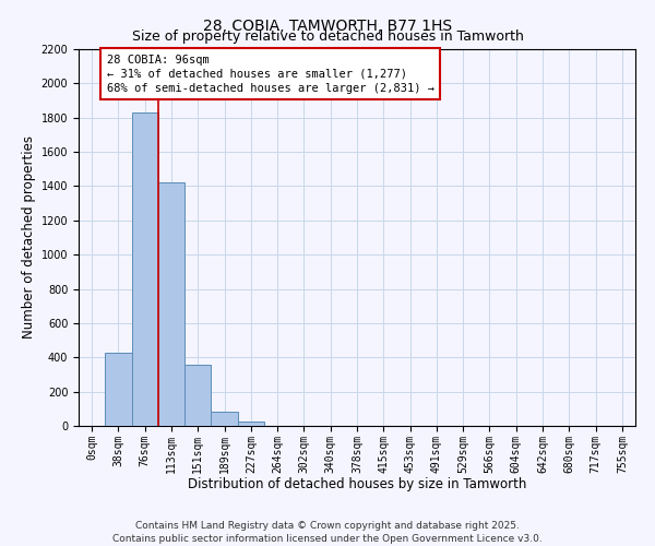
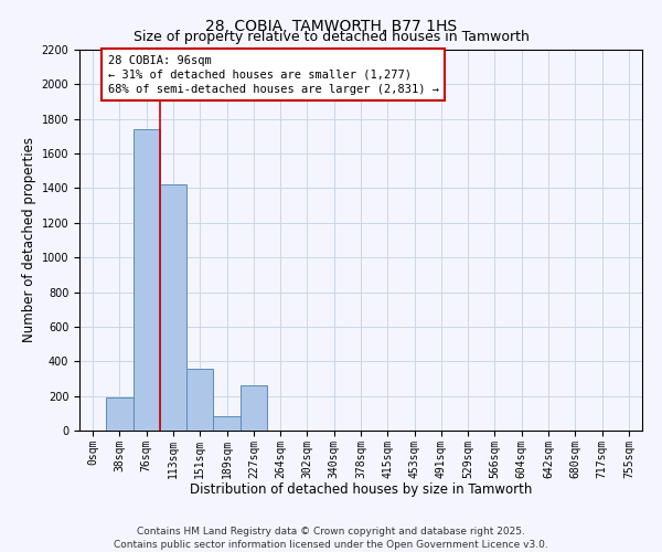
38sqm: 430 -> 190
76sqm: 1830 -> 1740
227sqm: 20 -> 260
